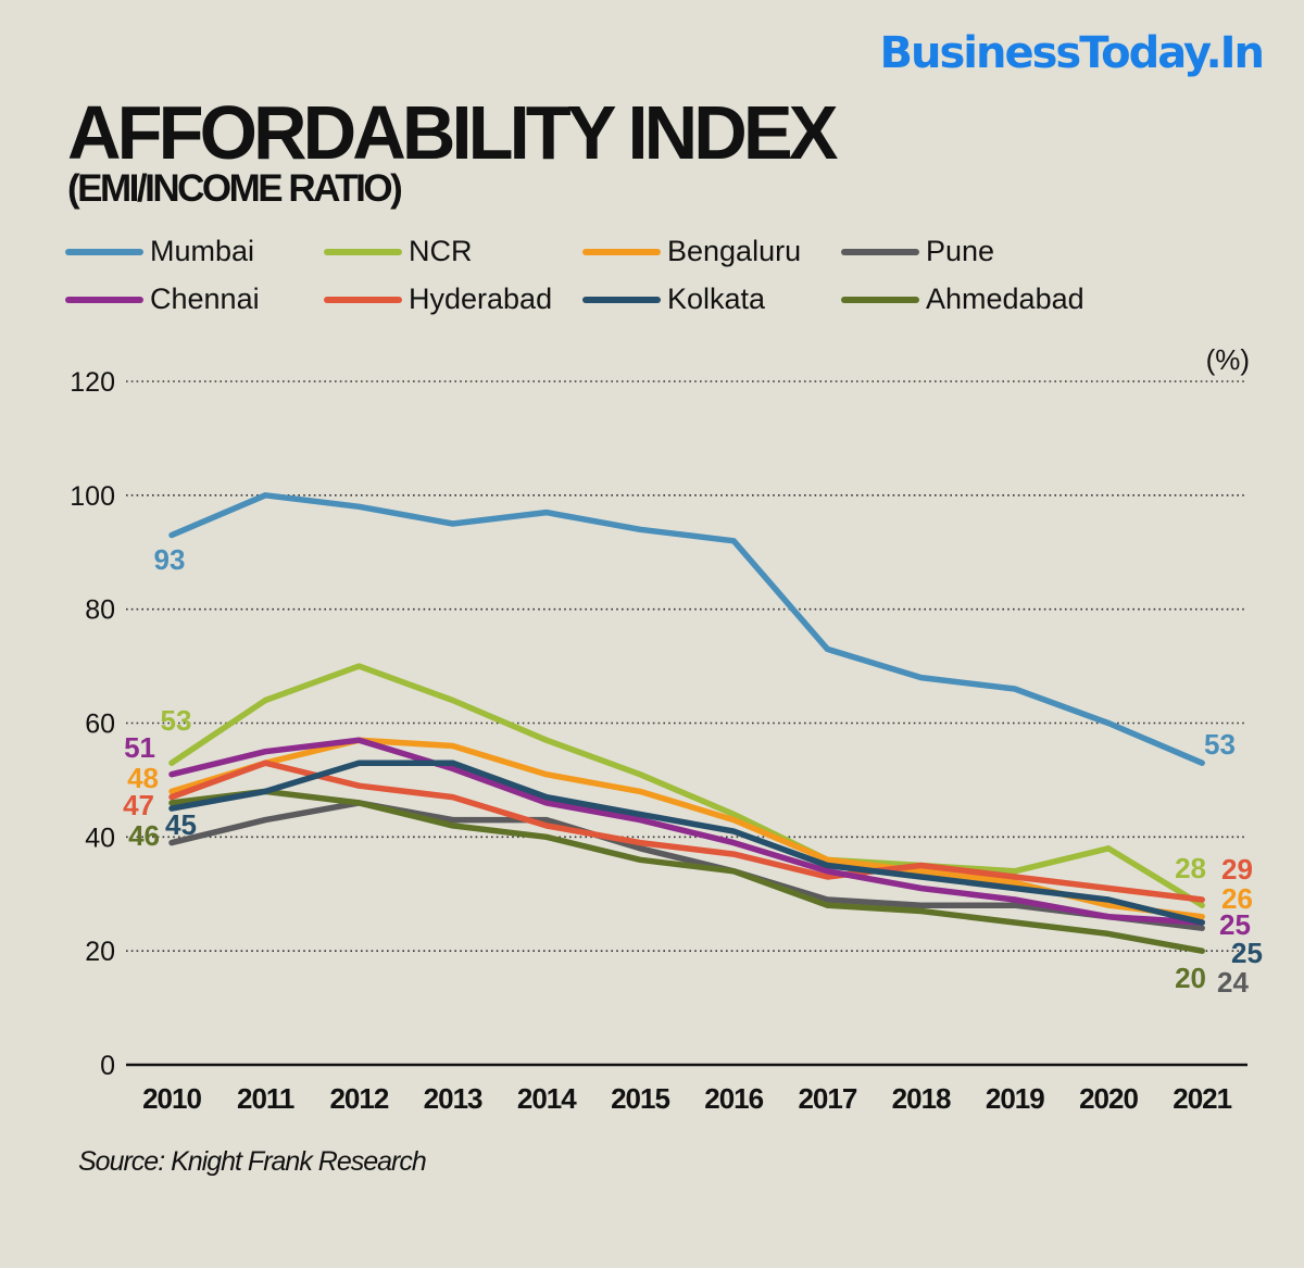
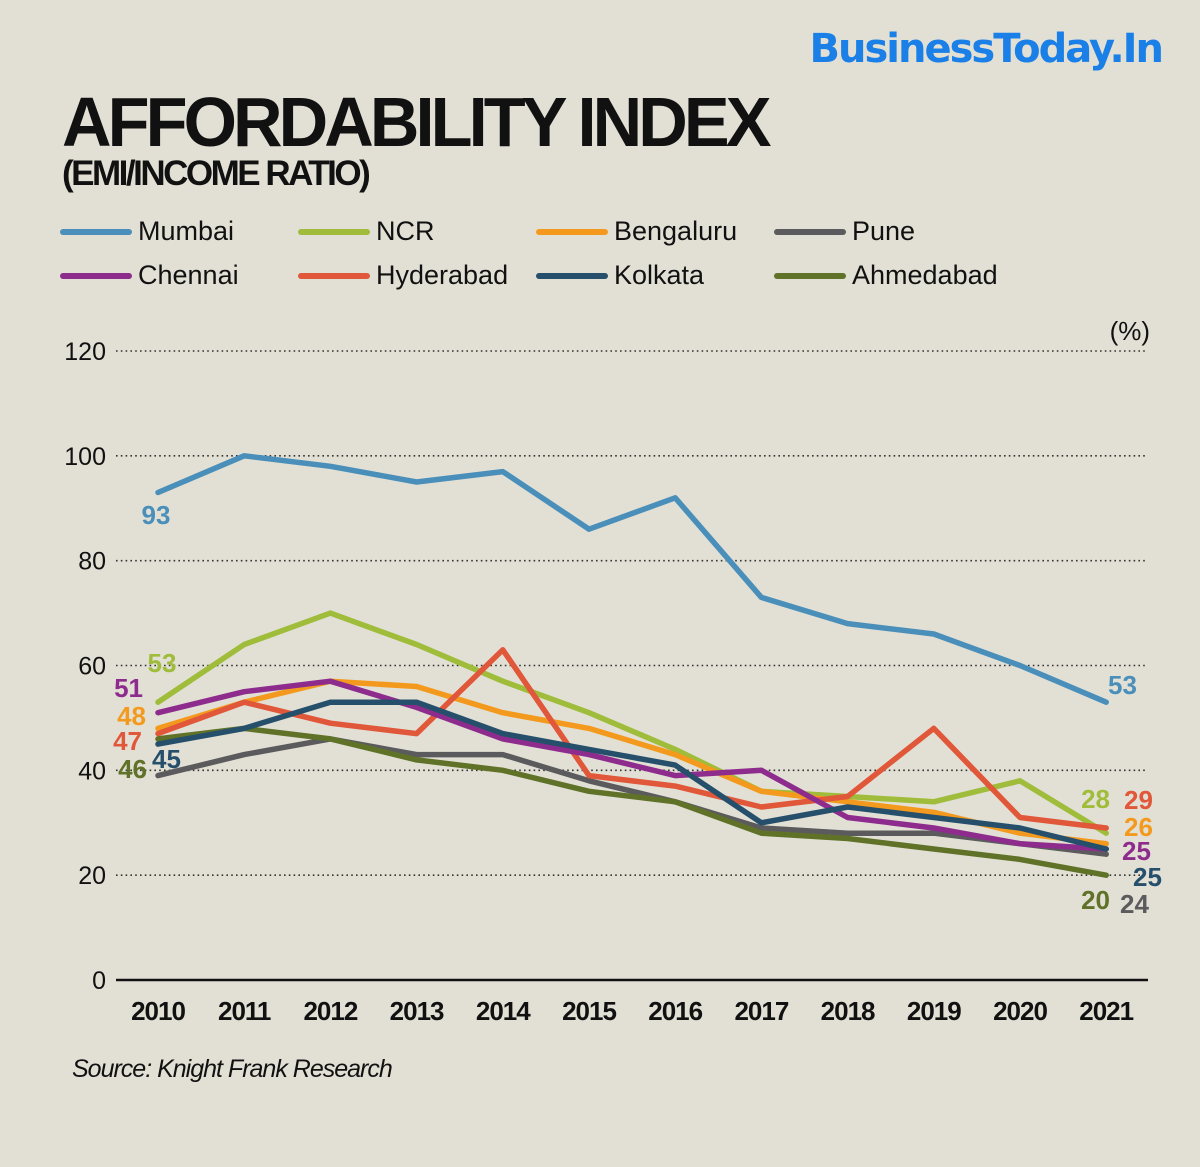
Hyderabad/2014: 42 -> 63
Mumbai/2015: 94 -> 86
Chennai/2017: 34 -> 40
Kolkata/2017: 35 -> 30
Hyderabad/2019: 33 -> 48
